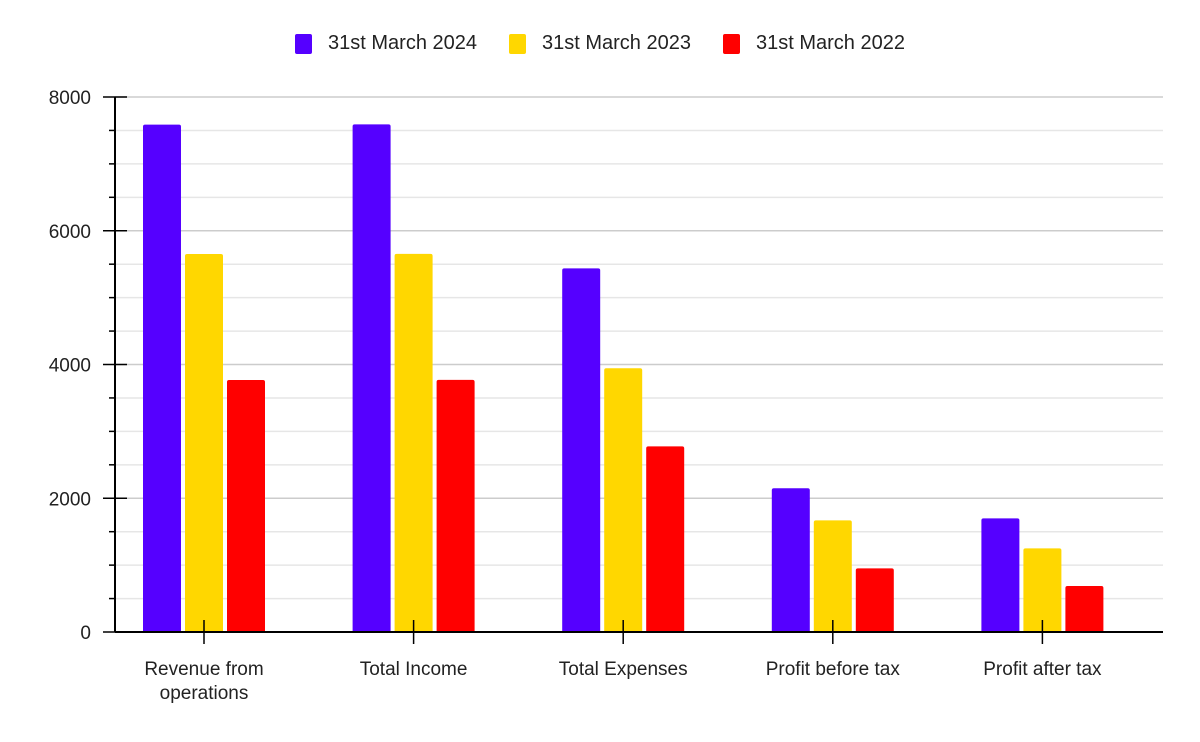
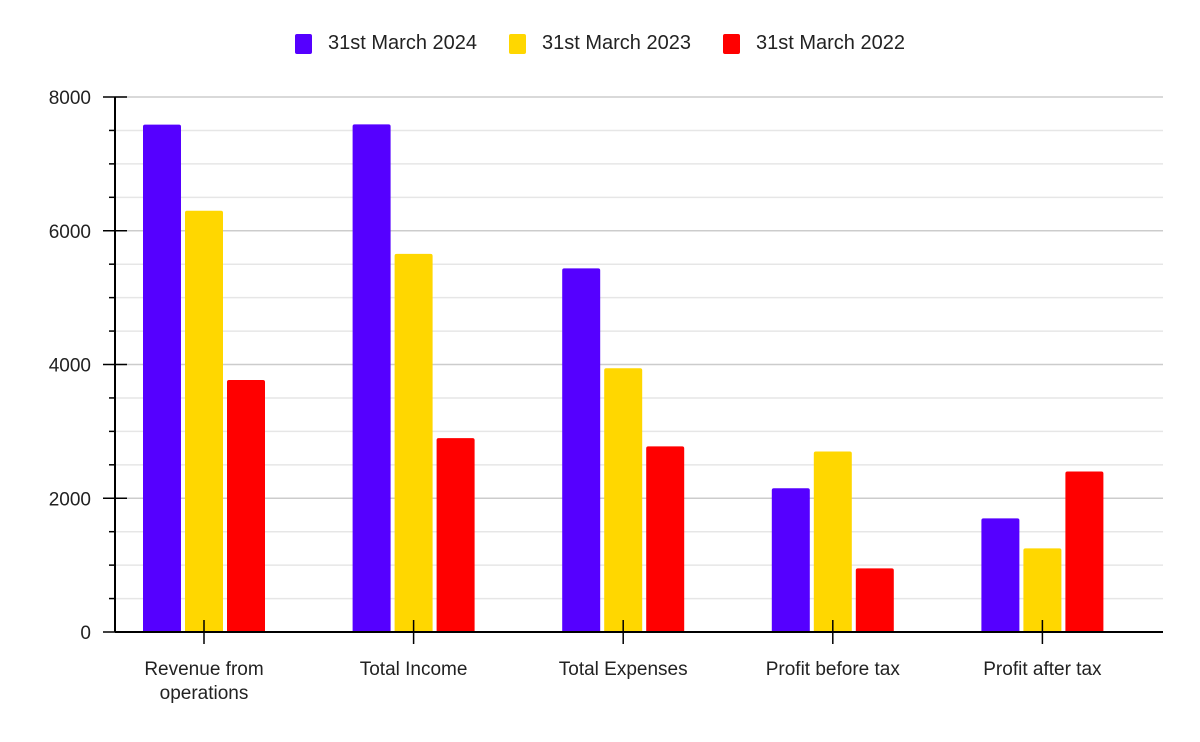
31st March 2023/Revenue from operations: 5700 -> 6300
31st March 2022/Total Income: 3800 -> 2900
31st March 2023/Profit before tax: 1700 -> 2700
31st March 2022/Profit after tax: 700 -> 2400
